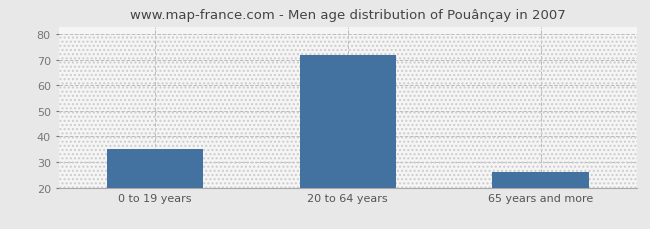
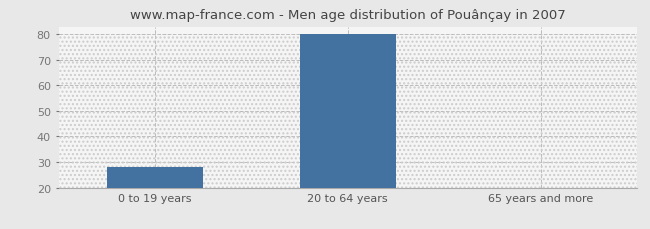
0 to 19 years: 35 -> 28
20 to 64 years: 72 -> 80
65 years and more: 26 -> 20
